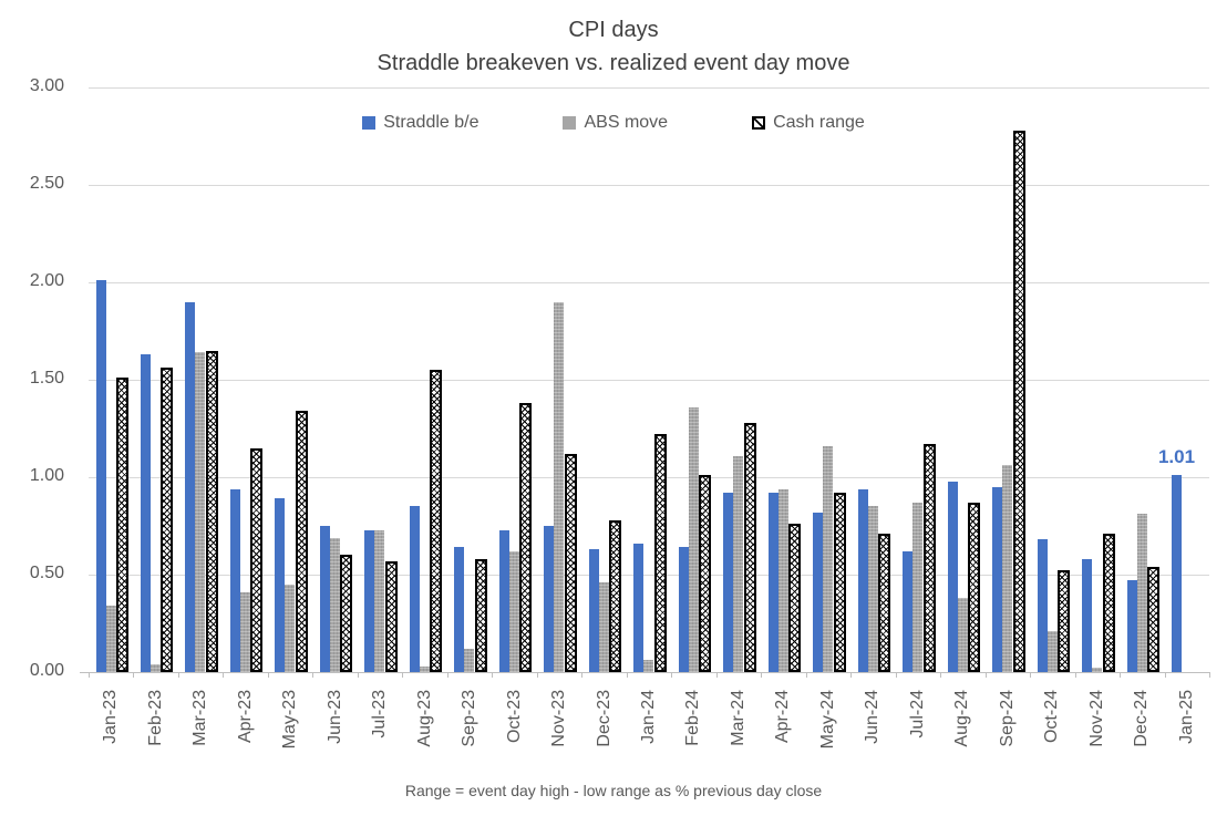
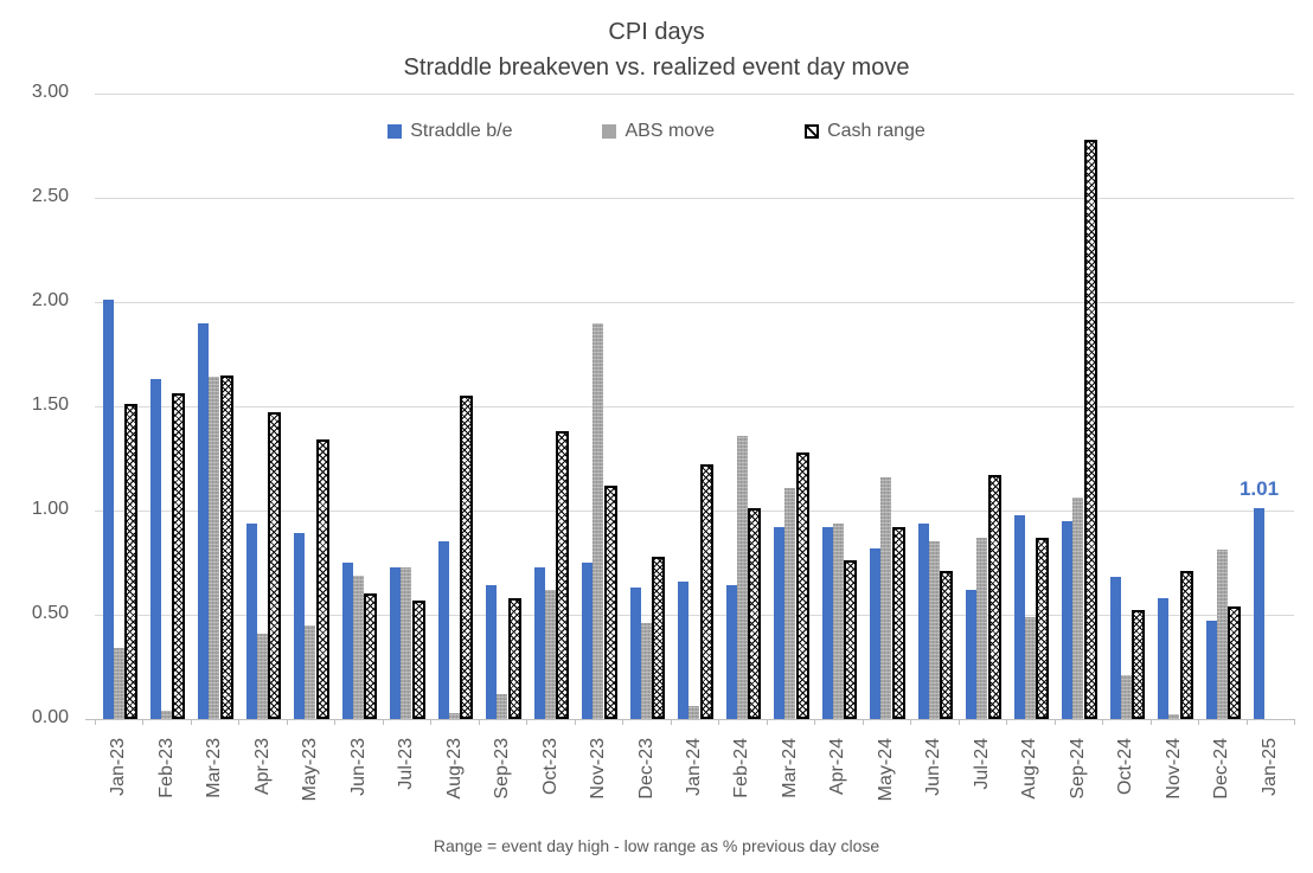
Cash range/Apr-23: 1.15 -> 1.47
ABS move/Aug-24: 0.38 -> 0.49
